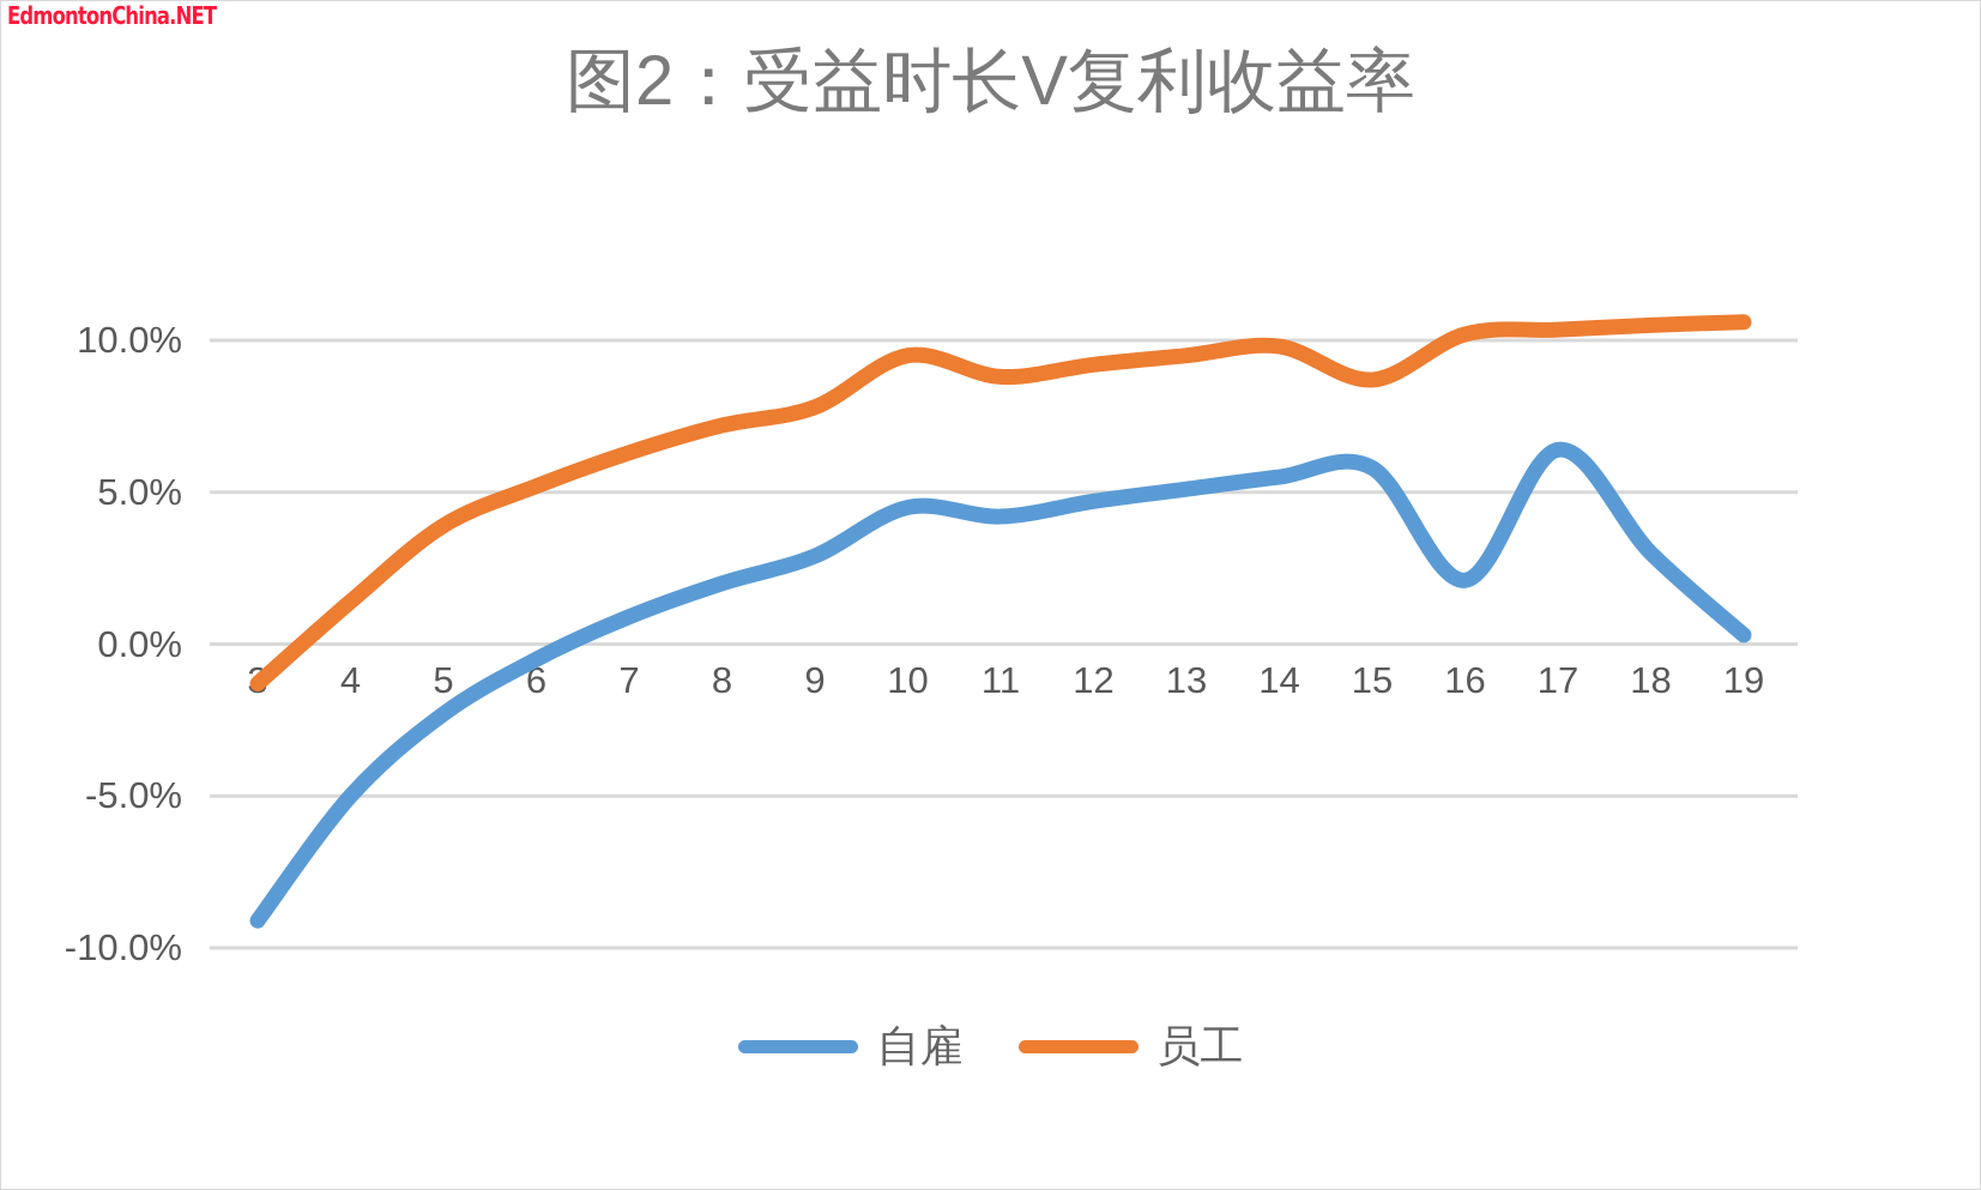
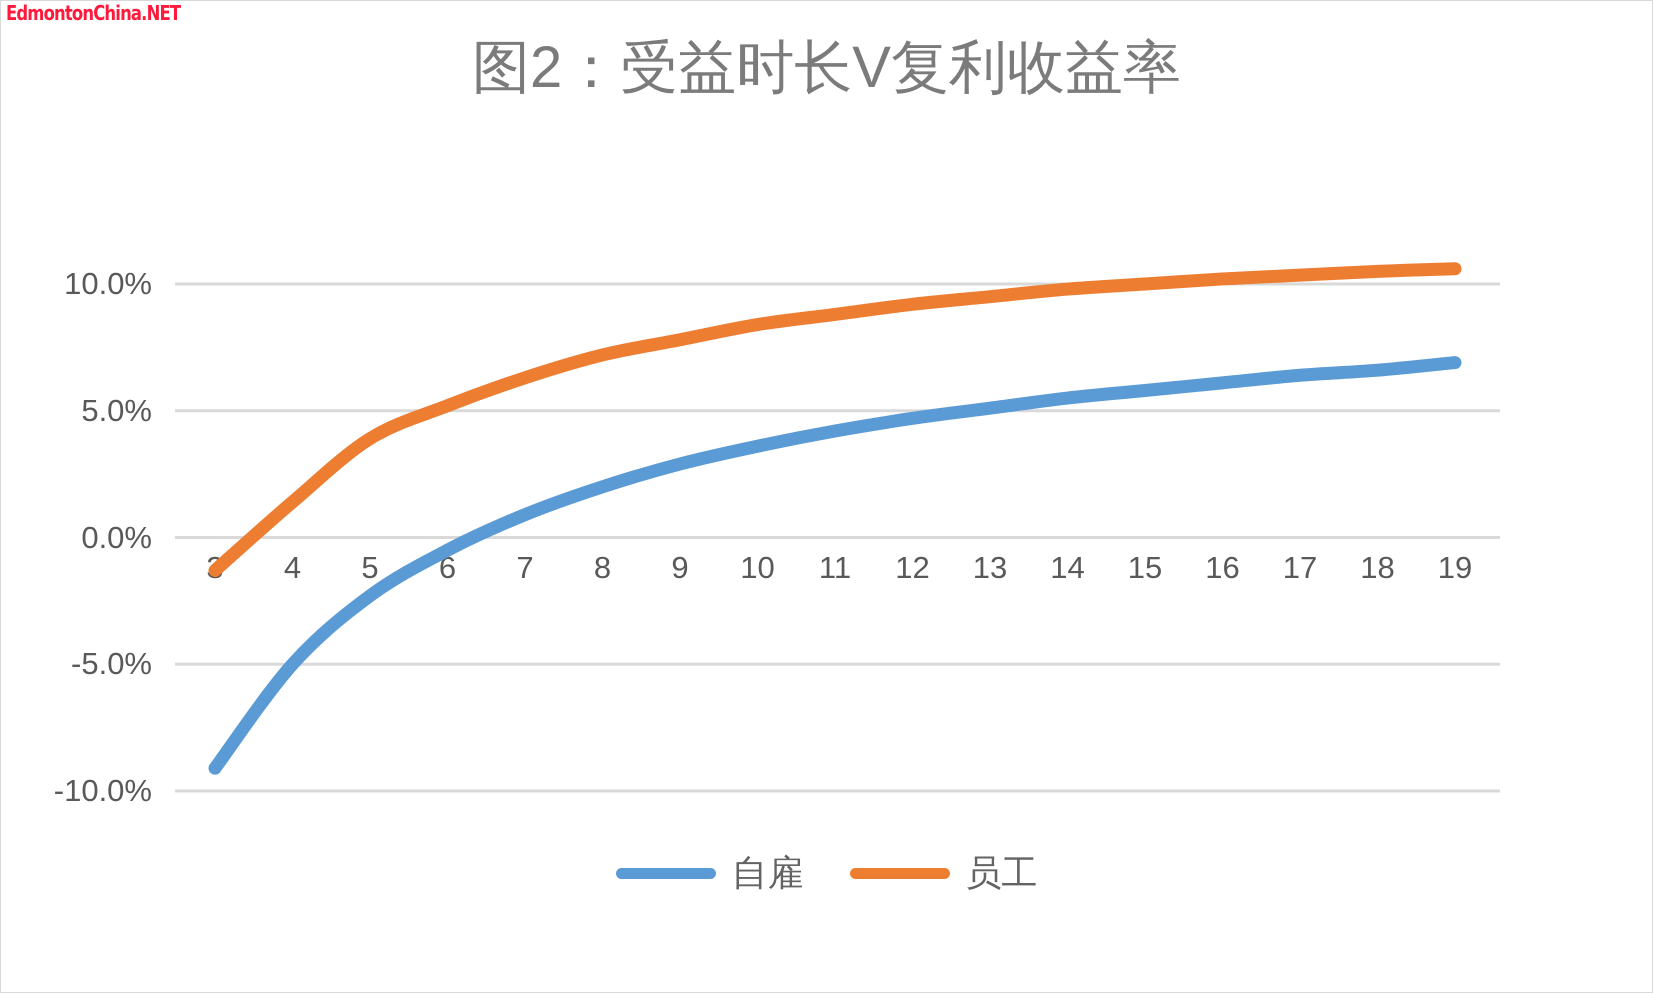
自雇/10: 4.5% -> 3.6%
员工/10: 9.5% -> 8.4%
员工/15: 8.7% -> 10.0%
自雇/16: 2.1% -> 6.1%
自雇/18: 3.0% -> 6.6%
自雇/19: 0.3% -> 6.9%
